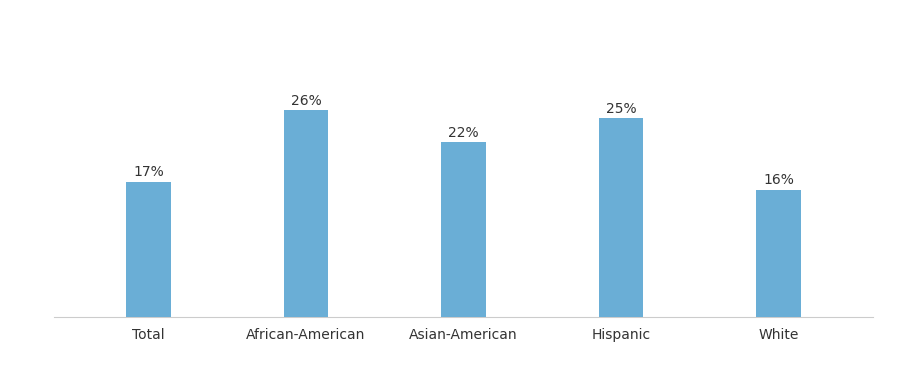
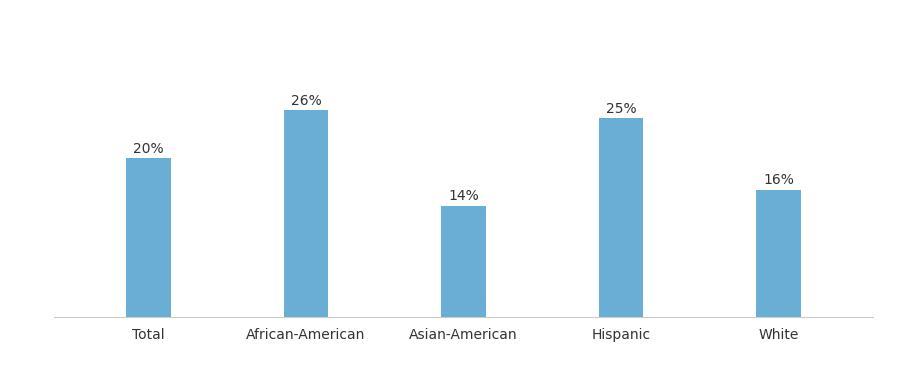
Total: 17% -> 20%
Asian-American: 22% -> 14%
